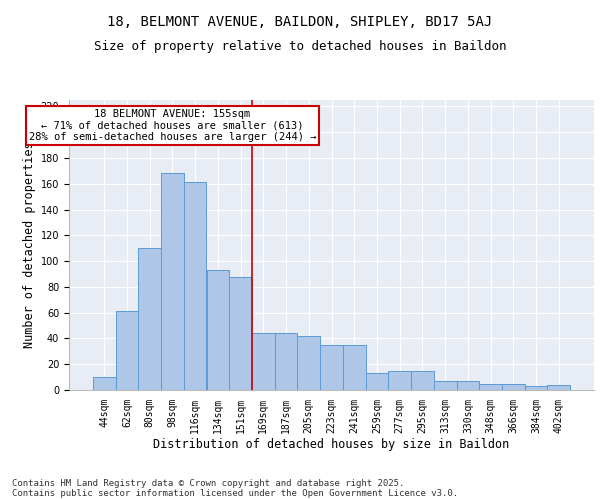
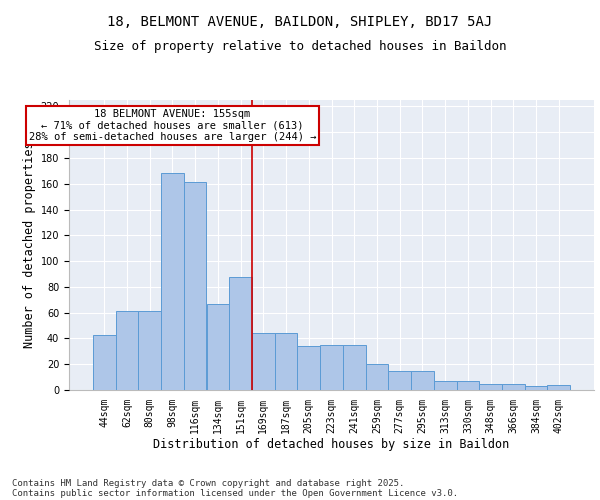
44sqm: 10 -> 43
80sqm: 110 -> 61
134sqm: 93 -> 67
205sqm: 42 -> 34
259sqm: 13 -> 20
